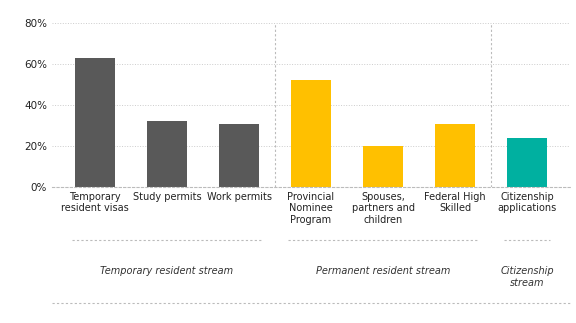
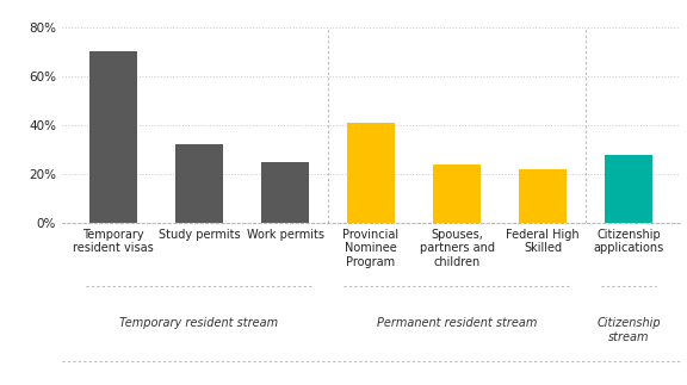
Temporary resident visas: 63% -> 70%
Work permits: 31% -> 25%
Provincial Nominee Program: 52% -> 41%
Spouses, partners and children: 20% -> 24%
Federal High Skilled: 31% -> 22%
Citizenship applications: 24% -> 28%
